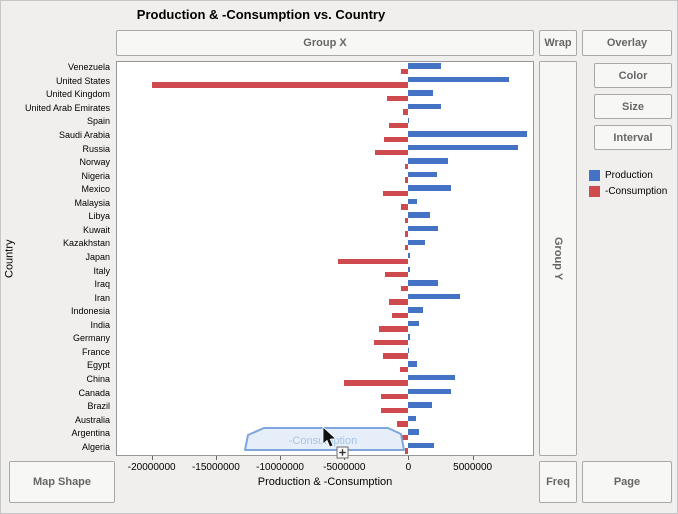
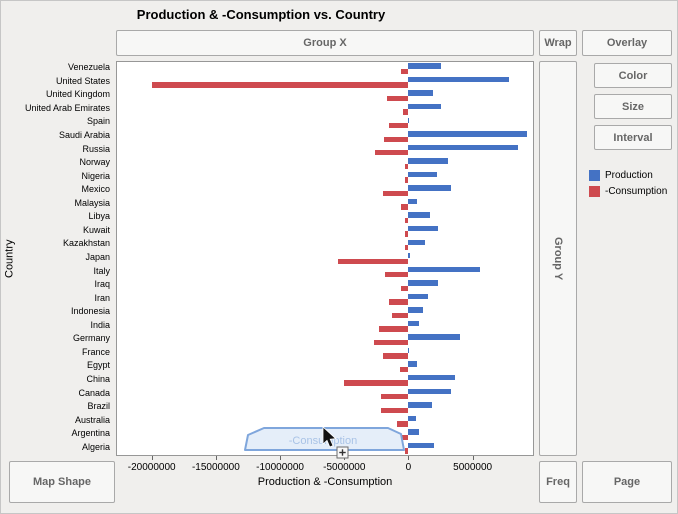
Production/Italy: 200000 -> 5600000
Production/Iran: 4000000 -> 1500000
Production/Germany: 200000 -> 4000000
